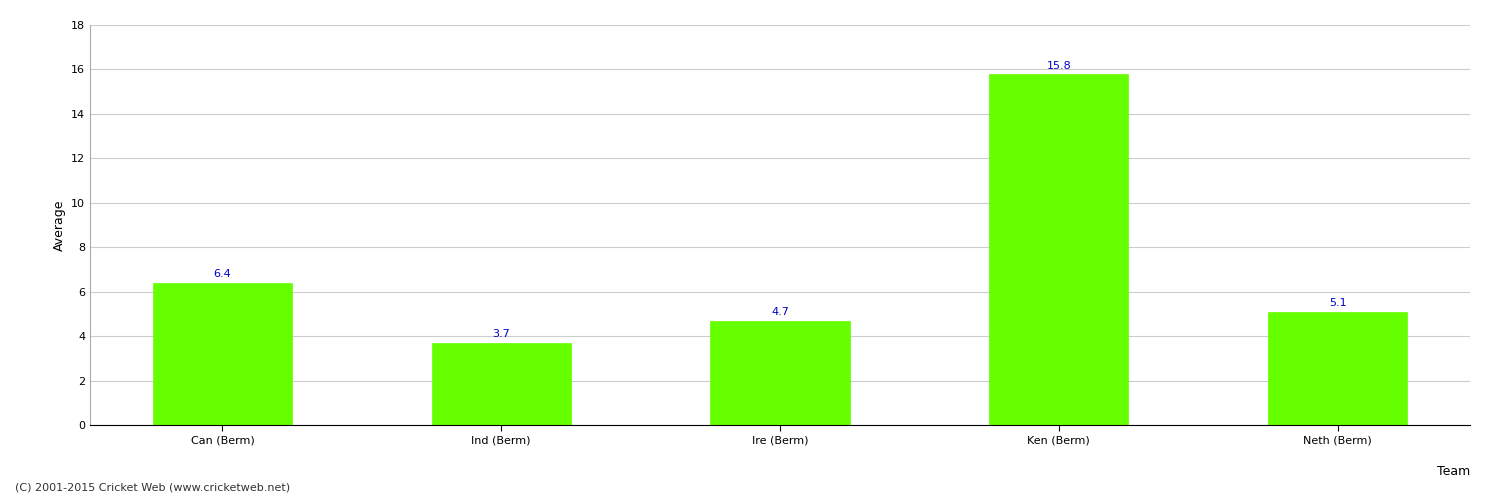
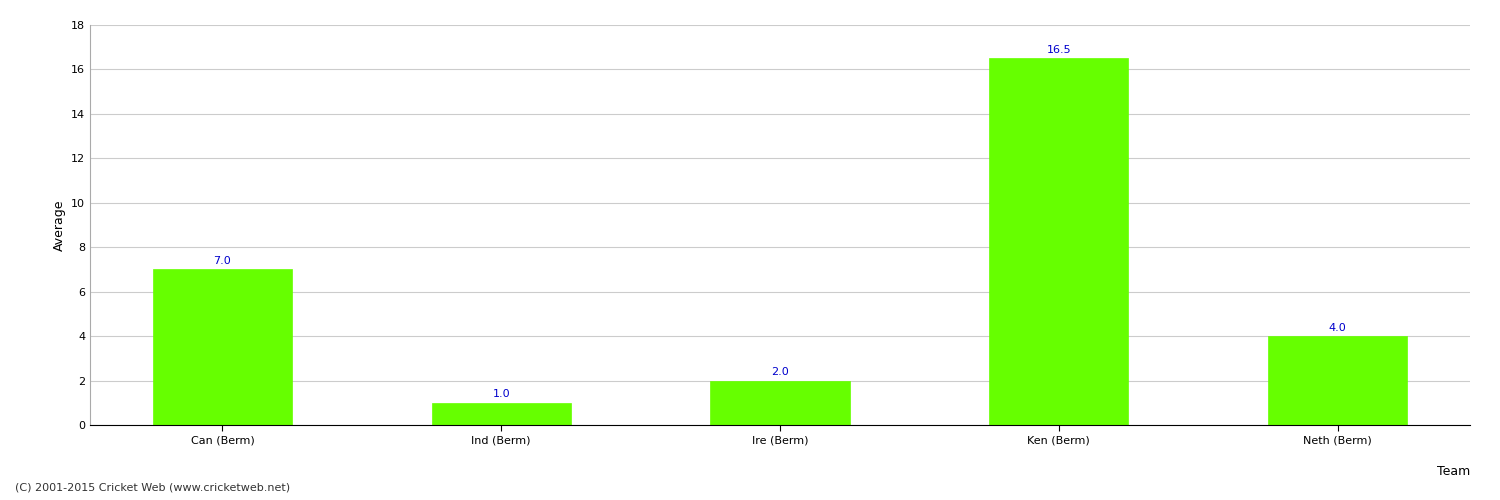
Can (Berm): 6.4 -> 7.0
Ind (Berm): 3.7 -> 1.0
Ire (Berm): 4.7 -> 2.0
Ken (Berm): 15.8 -> 16.5
Neth (Berm): 5.1 -> 4.0
